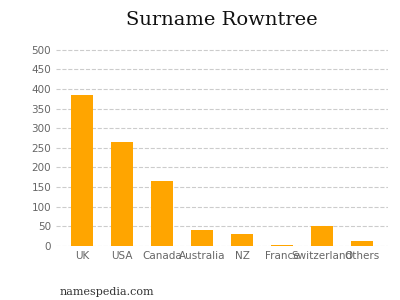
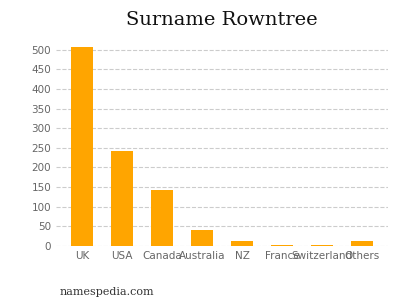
UK: 385 -> 508
USA: 265 -> 242
Canada: 165 -> 143
NZ: 30 -> 14
Switzerland: 50 -> 3
